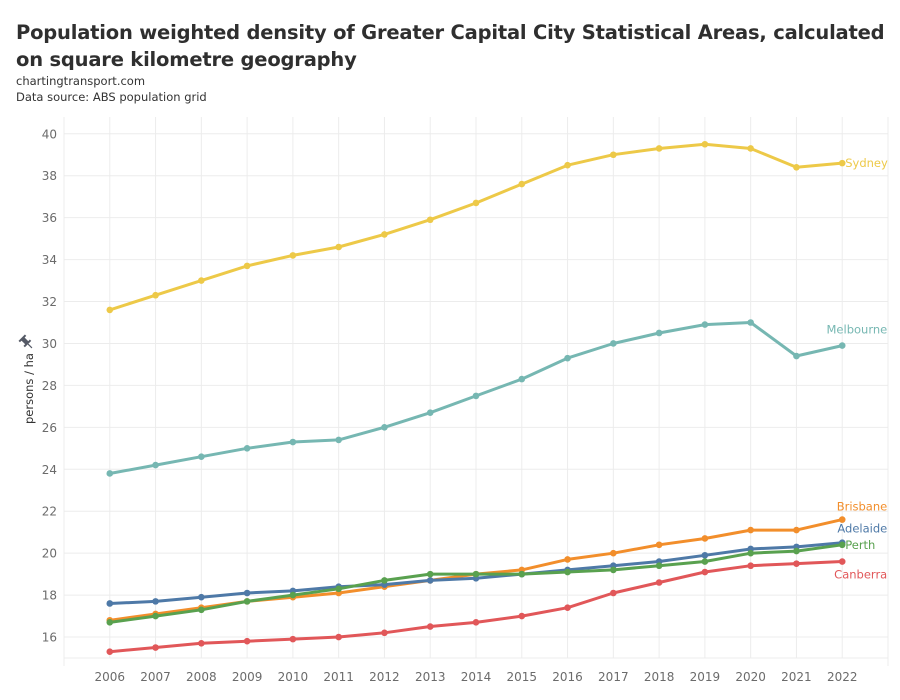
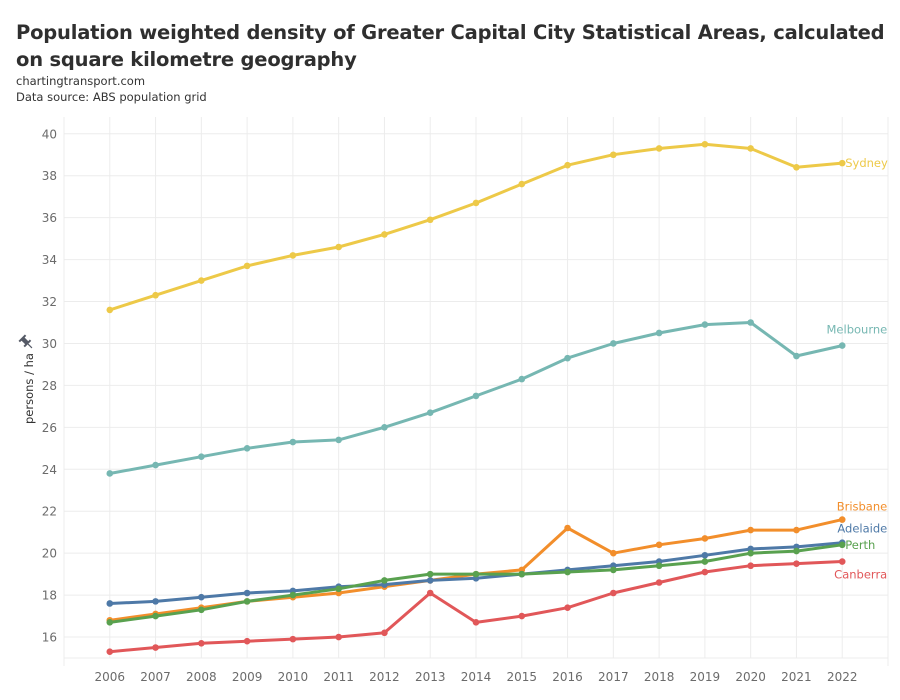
Canberra/2013: 16.5 -> 18.1
Brisbane/2016: 19.7 -> 21.2
